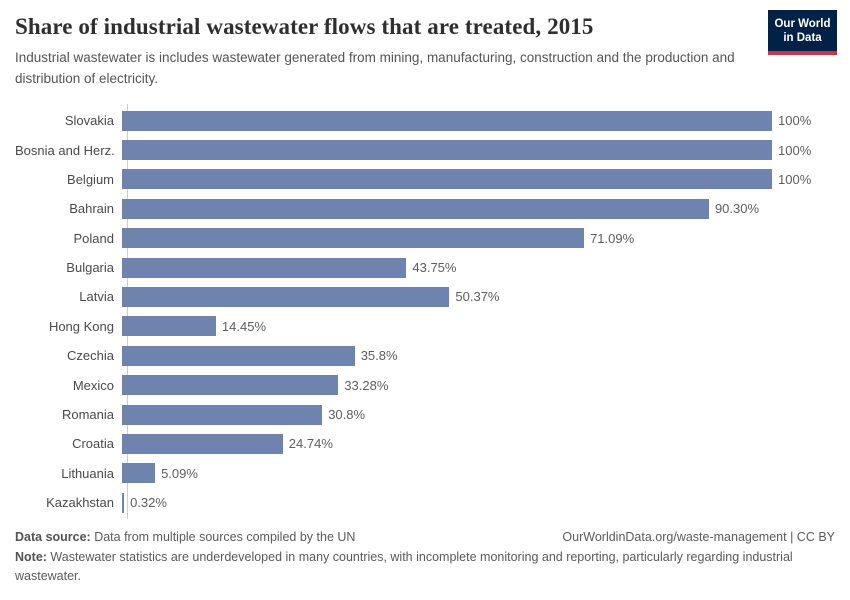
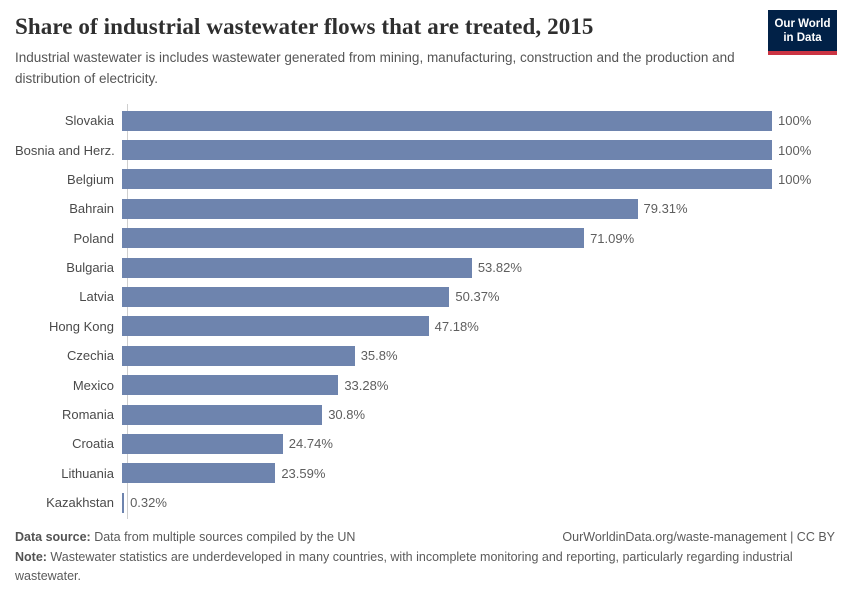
Bahrain: 90.30% -> 79.31%
Bulgaria: 43.75% -> 53.82%
Hong Kong: 14.45% -> 47.18%
Lithuania: 5.09% -> 23.59%
